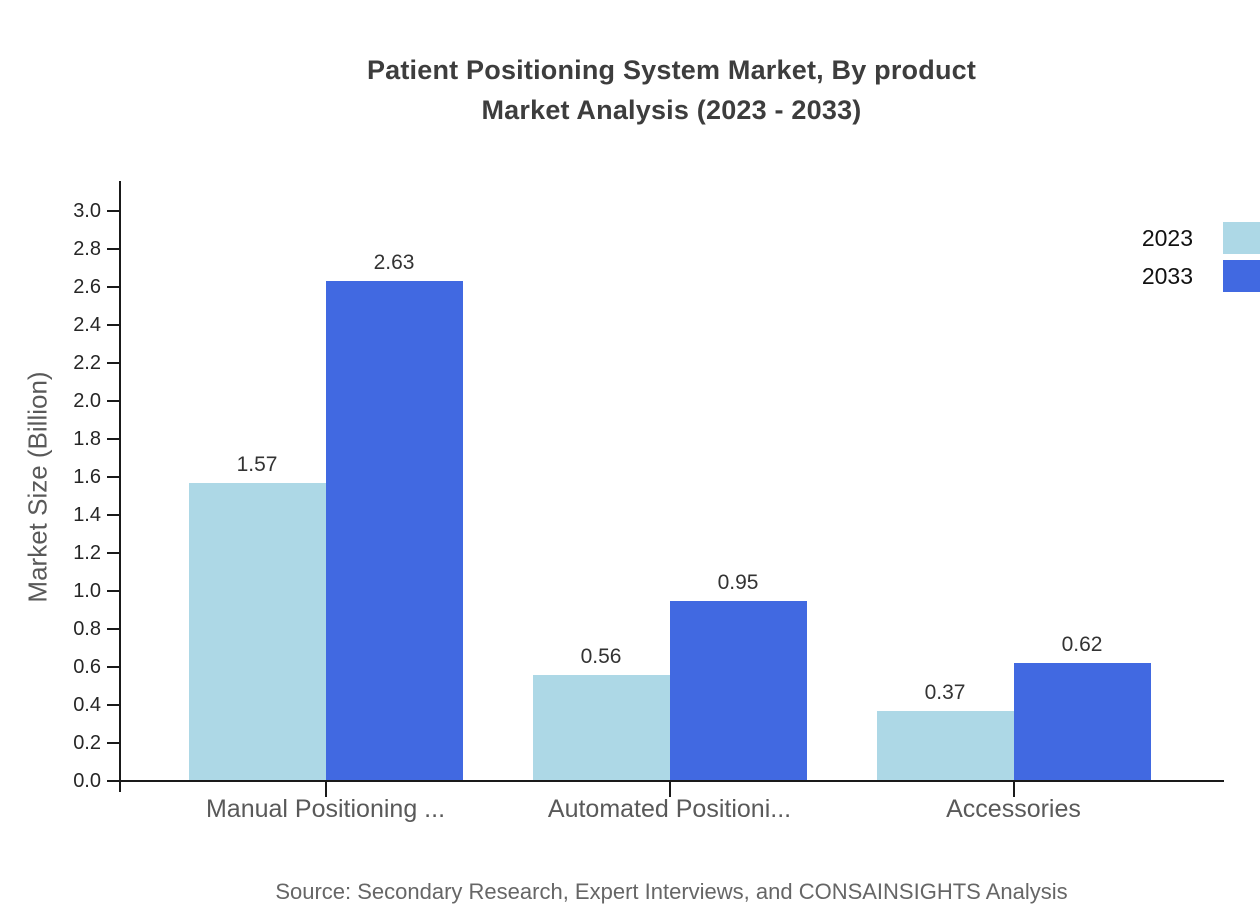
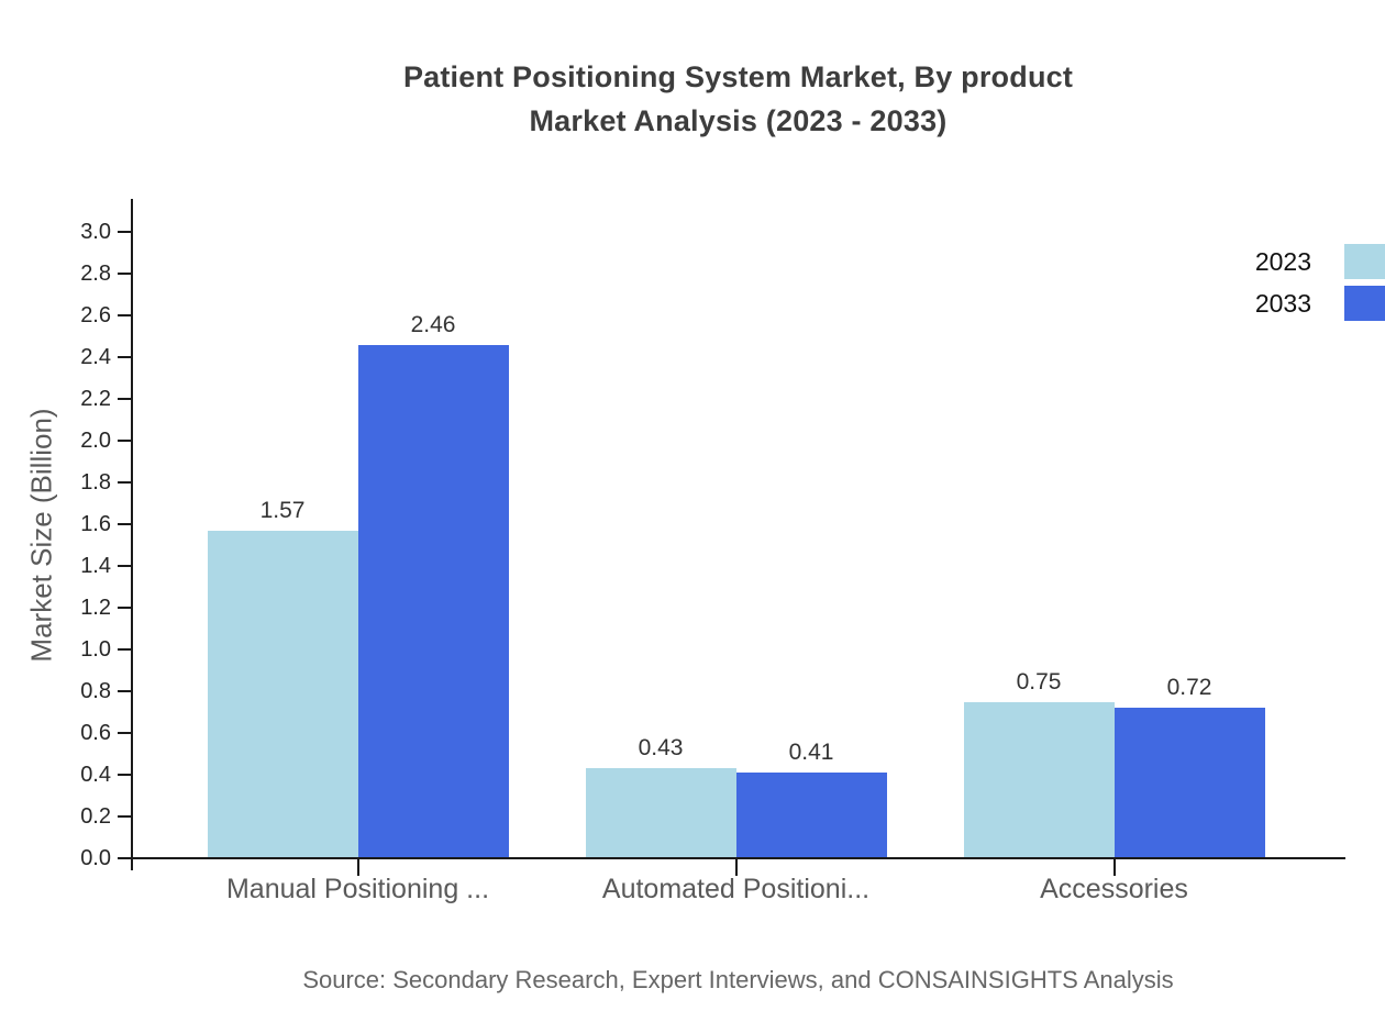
2033/Manual Positioning ...: 2.63 -> 2.46
2023/Automated Positioni...: 0.56 -> 0.43
2033/Automated Positioni...: 0.95 -> 0.41
2023/Accessories: 0.37 -> 0.75
2033/Accessories: 0.62 -> 0.72
